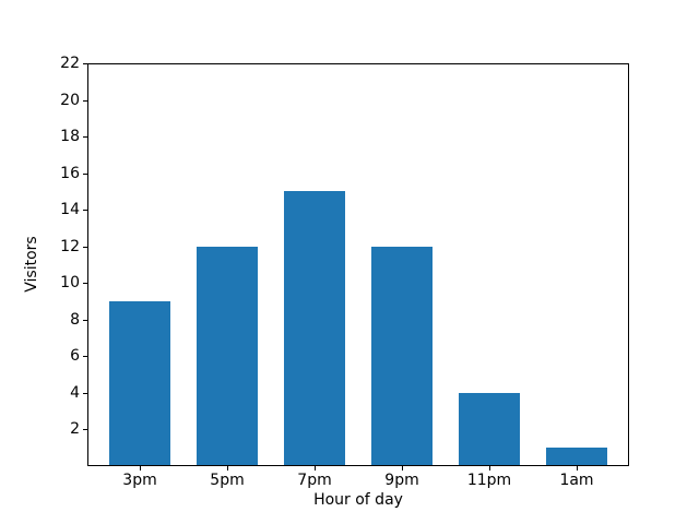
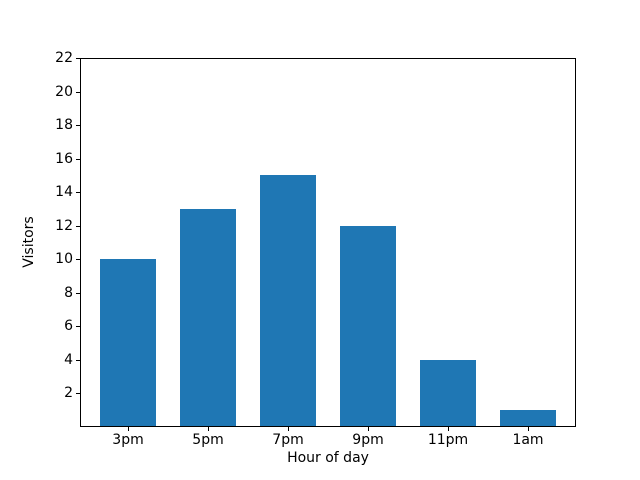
3pm: 9 -> 10
5pm: 12 -> 13
